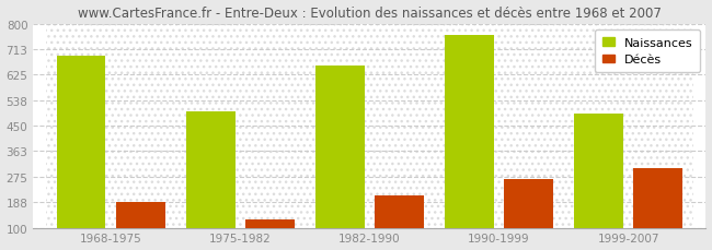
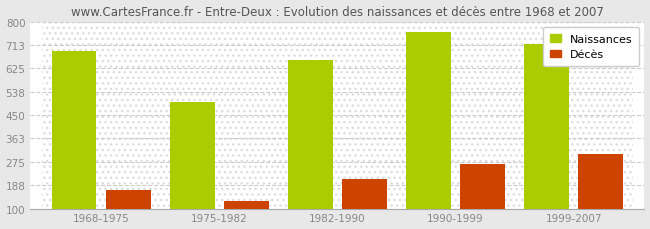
Décès/1968-1975: 190 -> 168
Naissances/1999-2007: 490 -> 715
